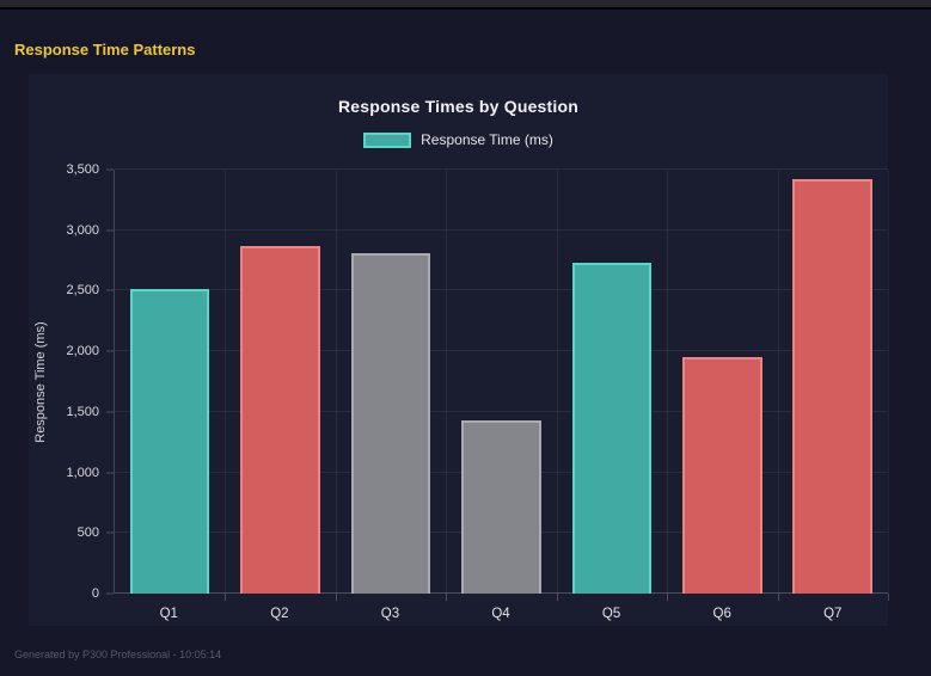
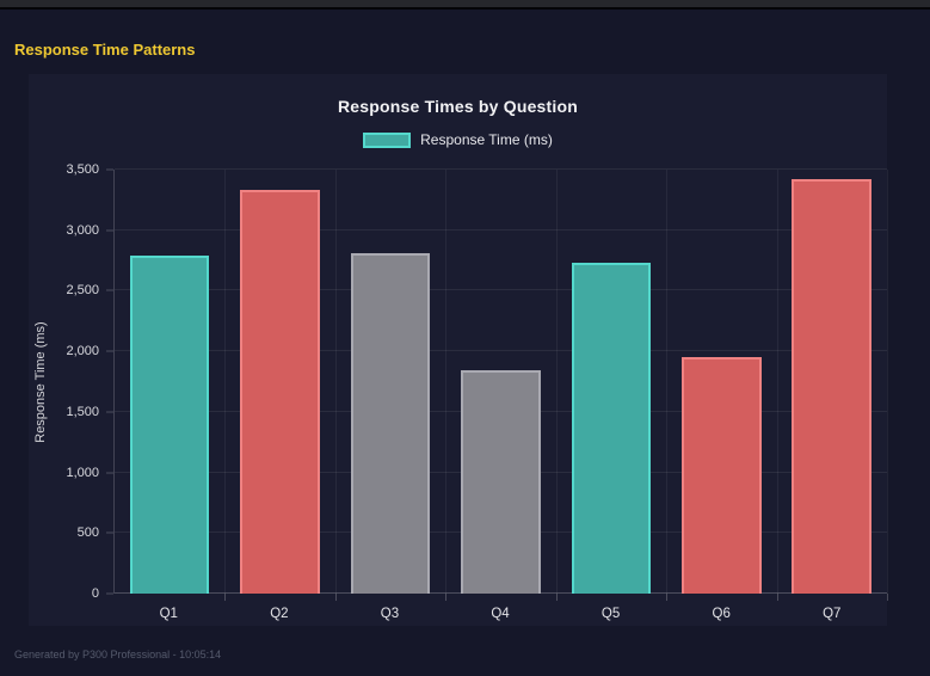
Q1: 2510 -> 2790
Q2: 2870 -> 3330
Q4: 1430 -> 1840
